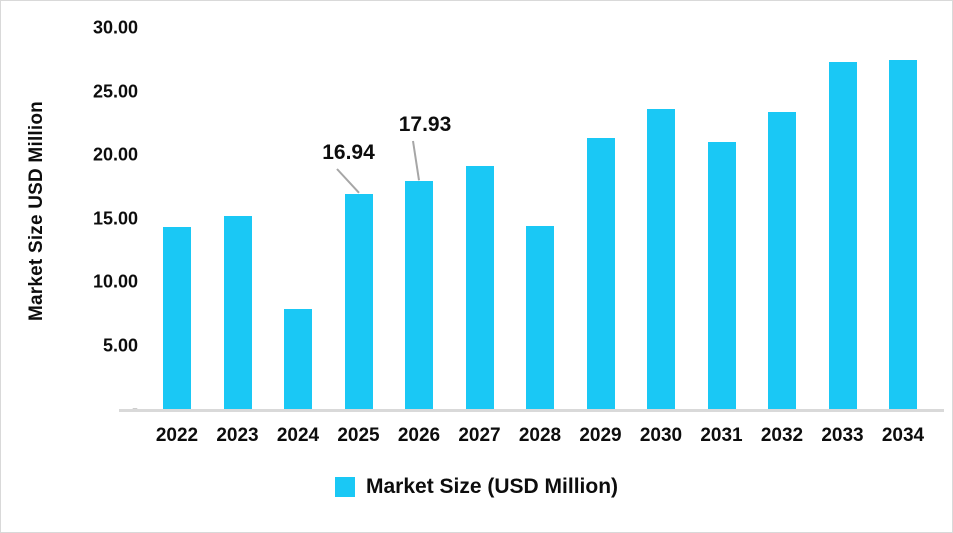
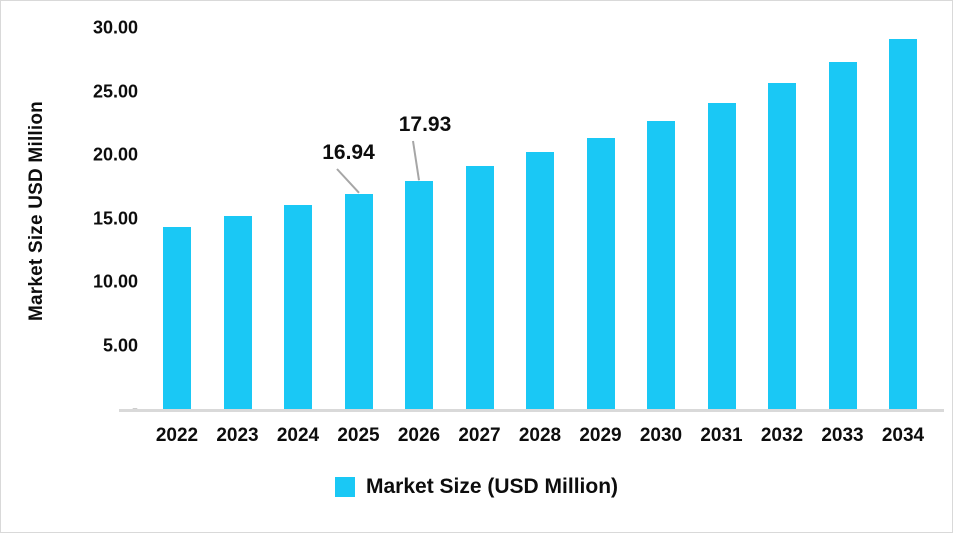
2024: 7.9 -> 16.1
2028: 14.4 -> 20.2
2030: 23.6 -> 22.6
2031: 21.0 -> 24.1
2032: 23.4 -> 25.6
2034: 27.5 -> 29.1
